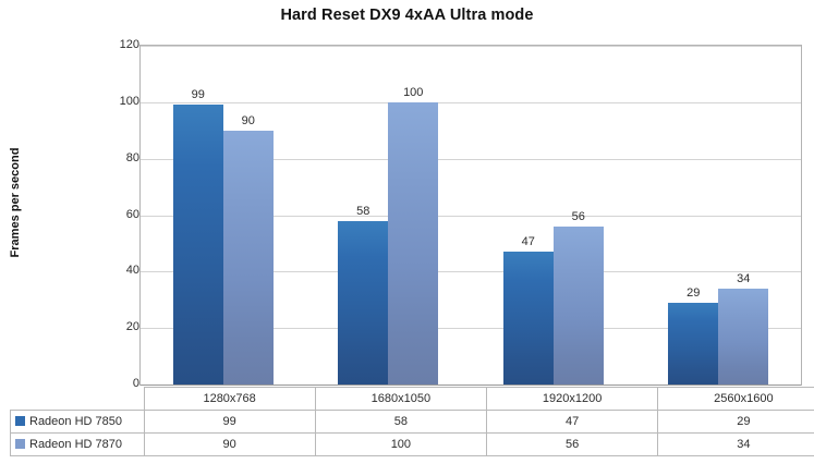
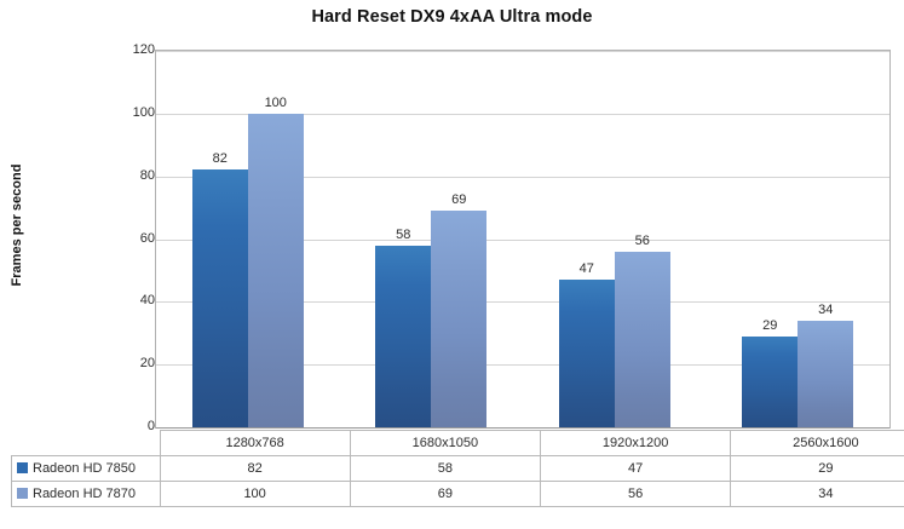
Radeon HD 7850/1280x768: 99 -> 82
Radeon HD 7870/1280x768: 90 -> 100
Radeon HD 7870/1680x1050: 100 -> 69
